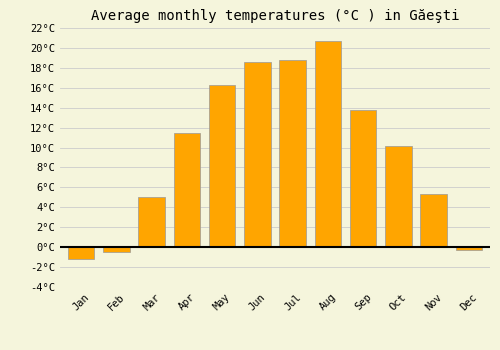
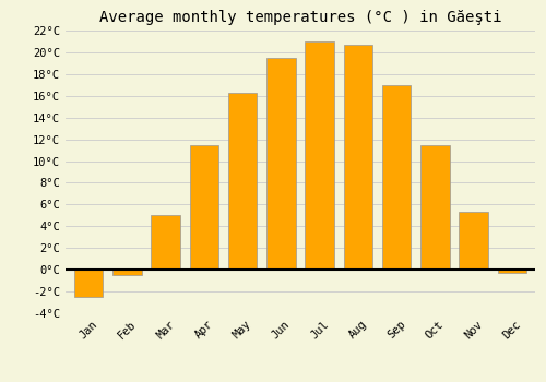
Jan: -1.2°C -> -2.5°C
Jun: 18.6°C -> 19.5°C
Jul: 18.8°C -> 21.0°C
Sep: 13.8°C -> 17.0°C
Oct: 10.2°C -> 11.5°C
